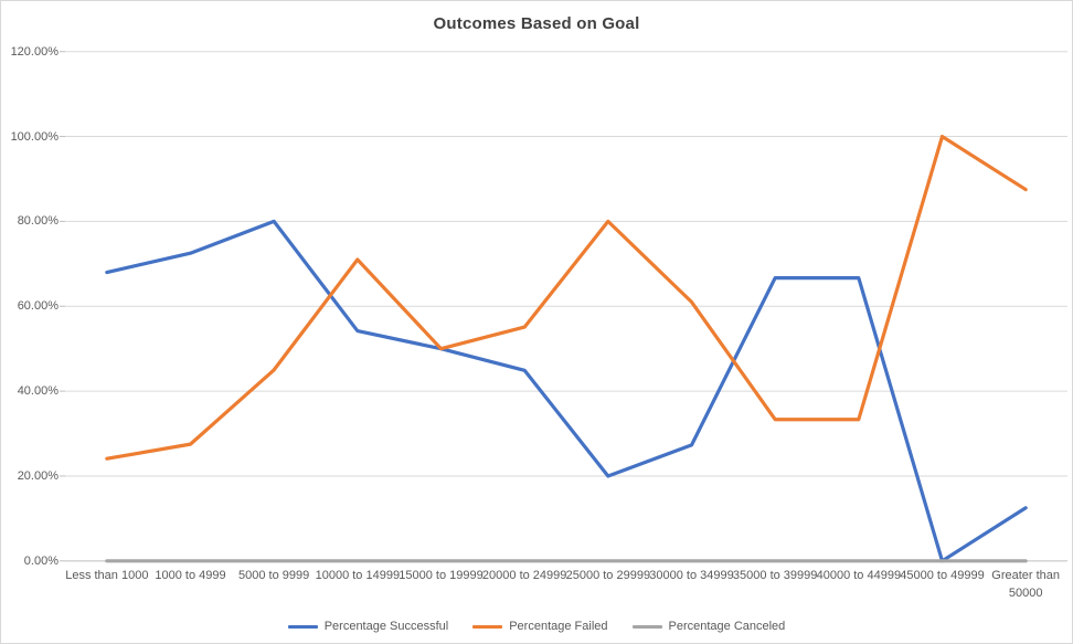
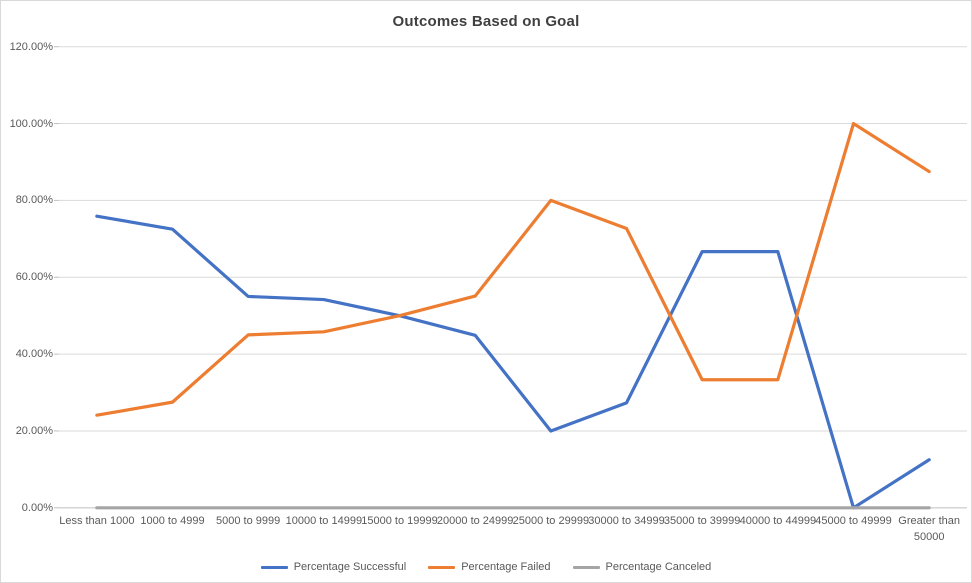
Percentage Successful/Less than 1000: 68% -> 76%
Percentage Successful/5000 to 9999: 80% -> 55%
Percentage Failed/10000 to 14999: 71% -> 46%
Percentage Failed/30000 to 34999: 61% -> 73%
